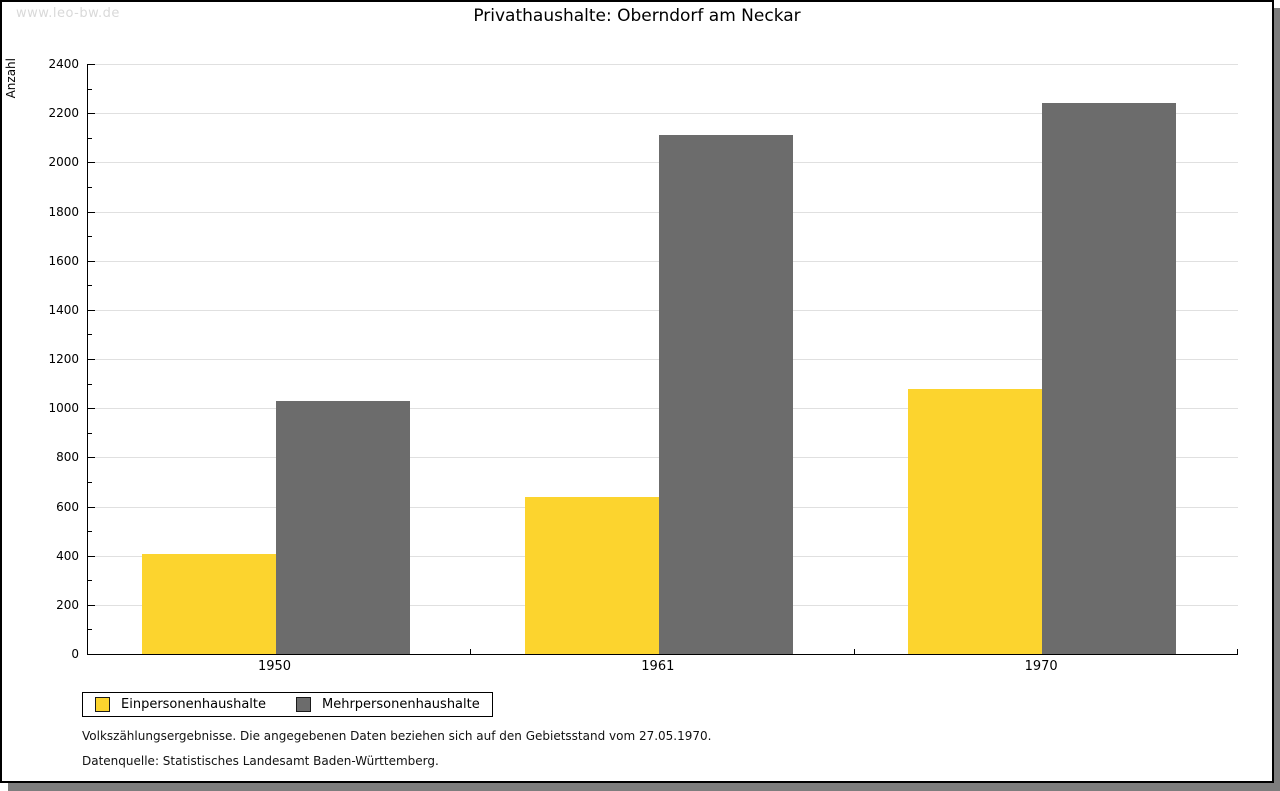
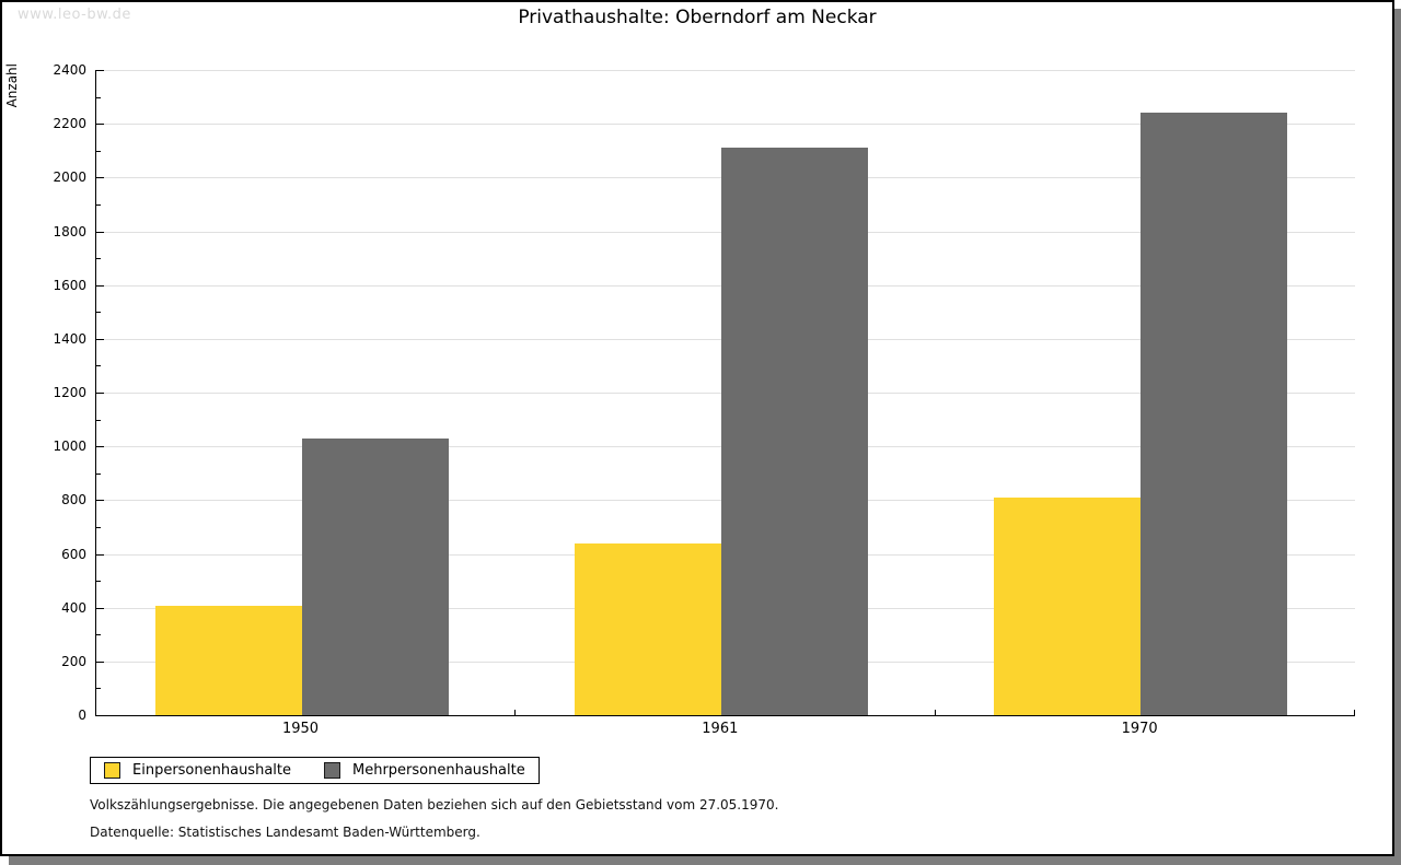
Einpersonenhaushalte/1970: 1080 -> 810
